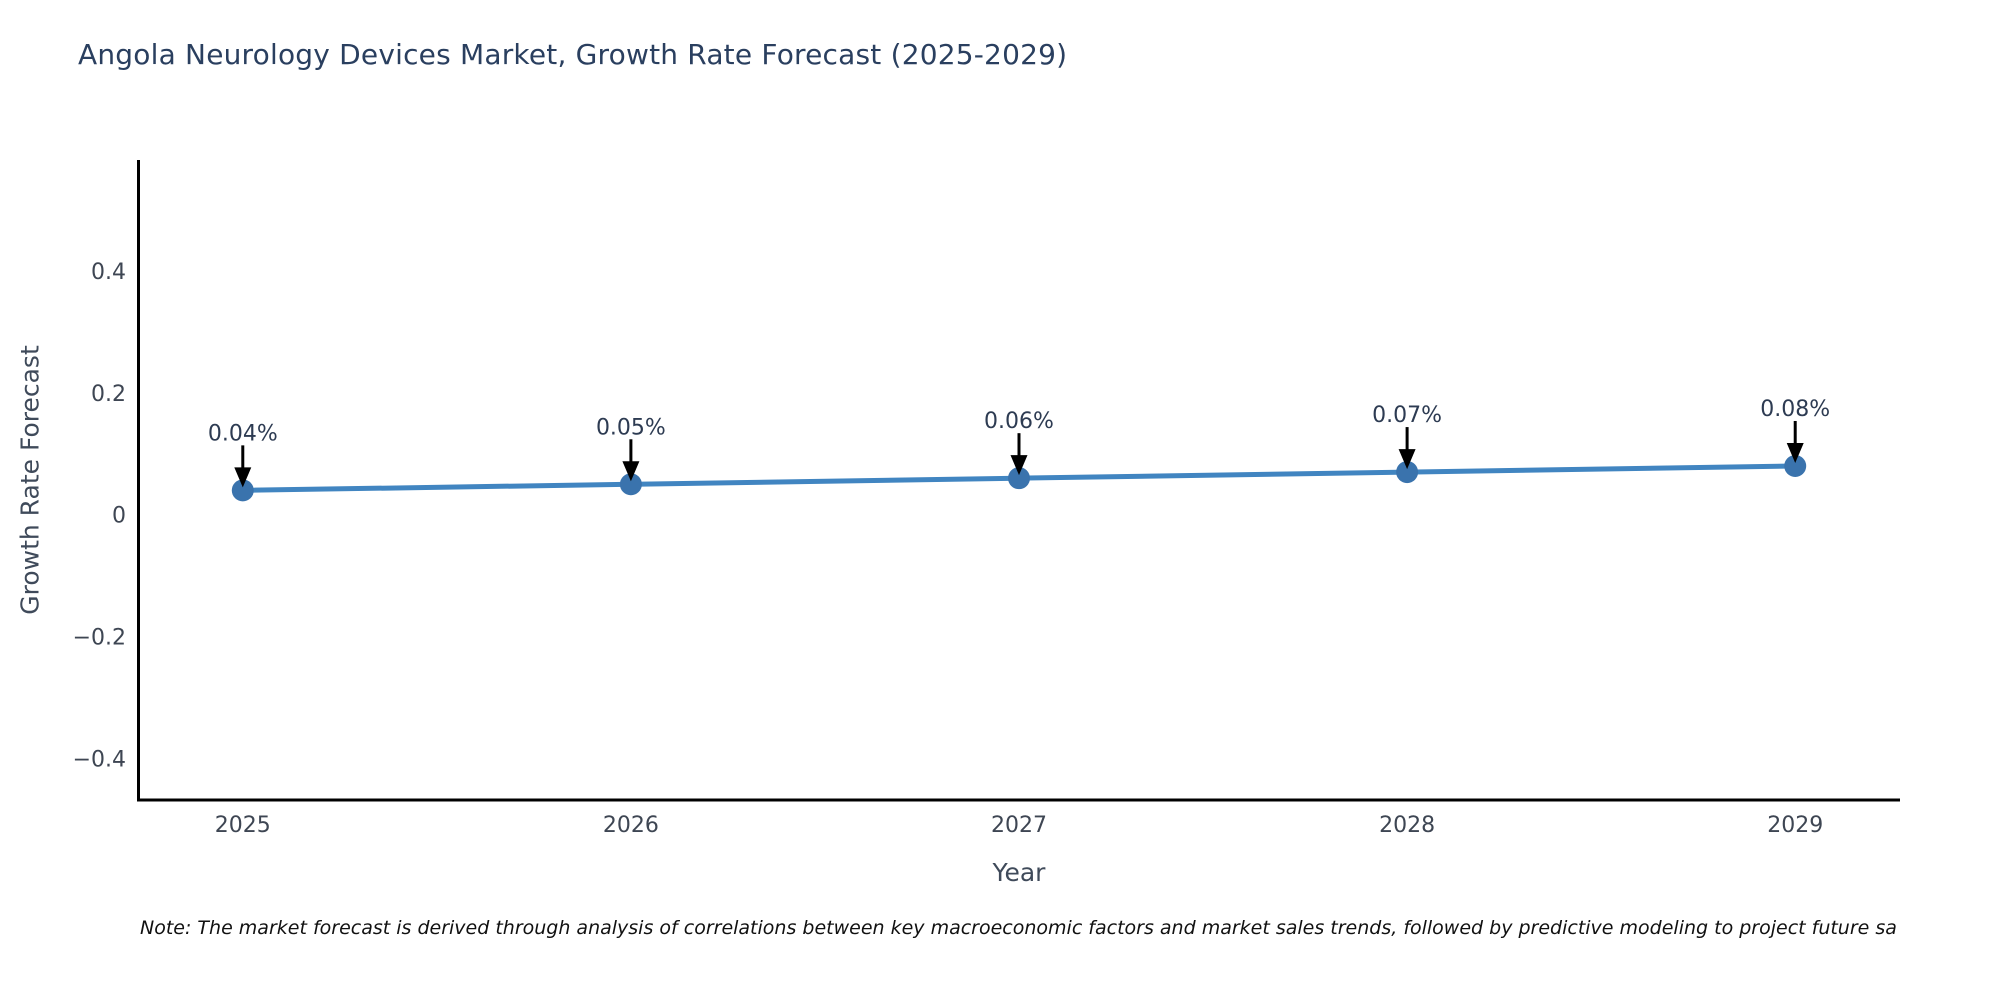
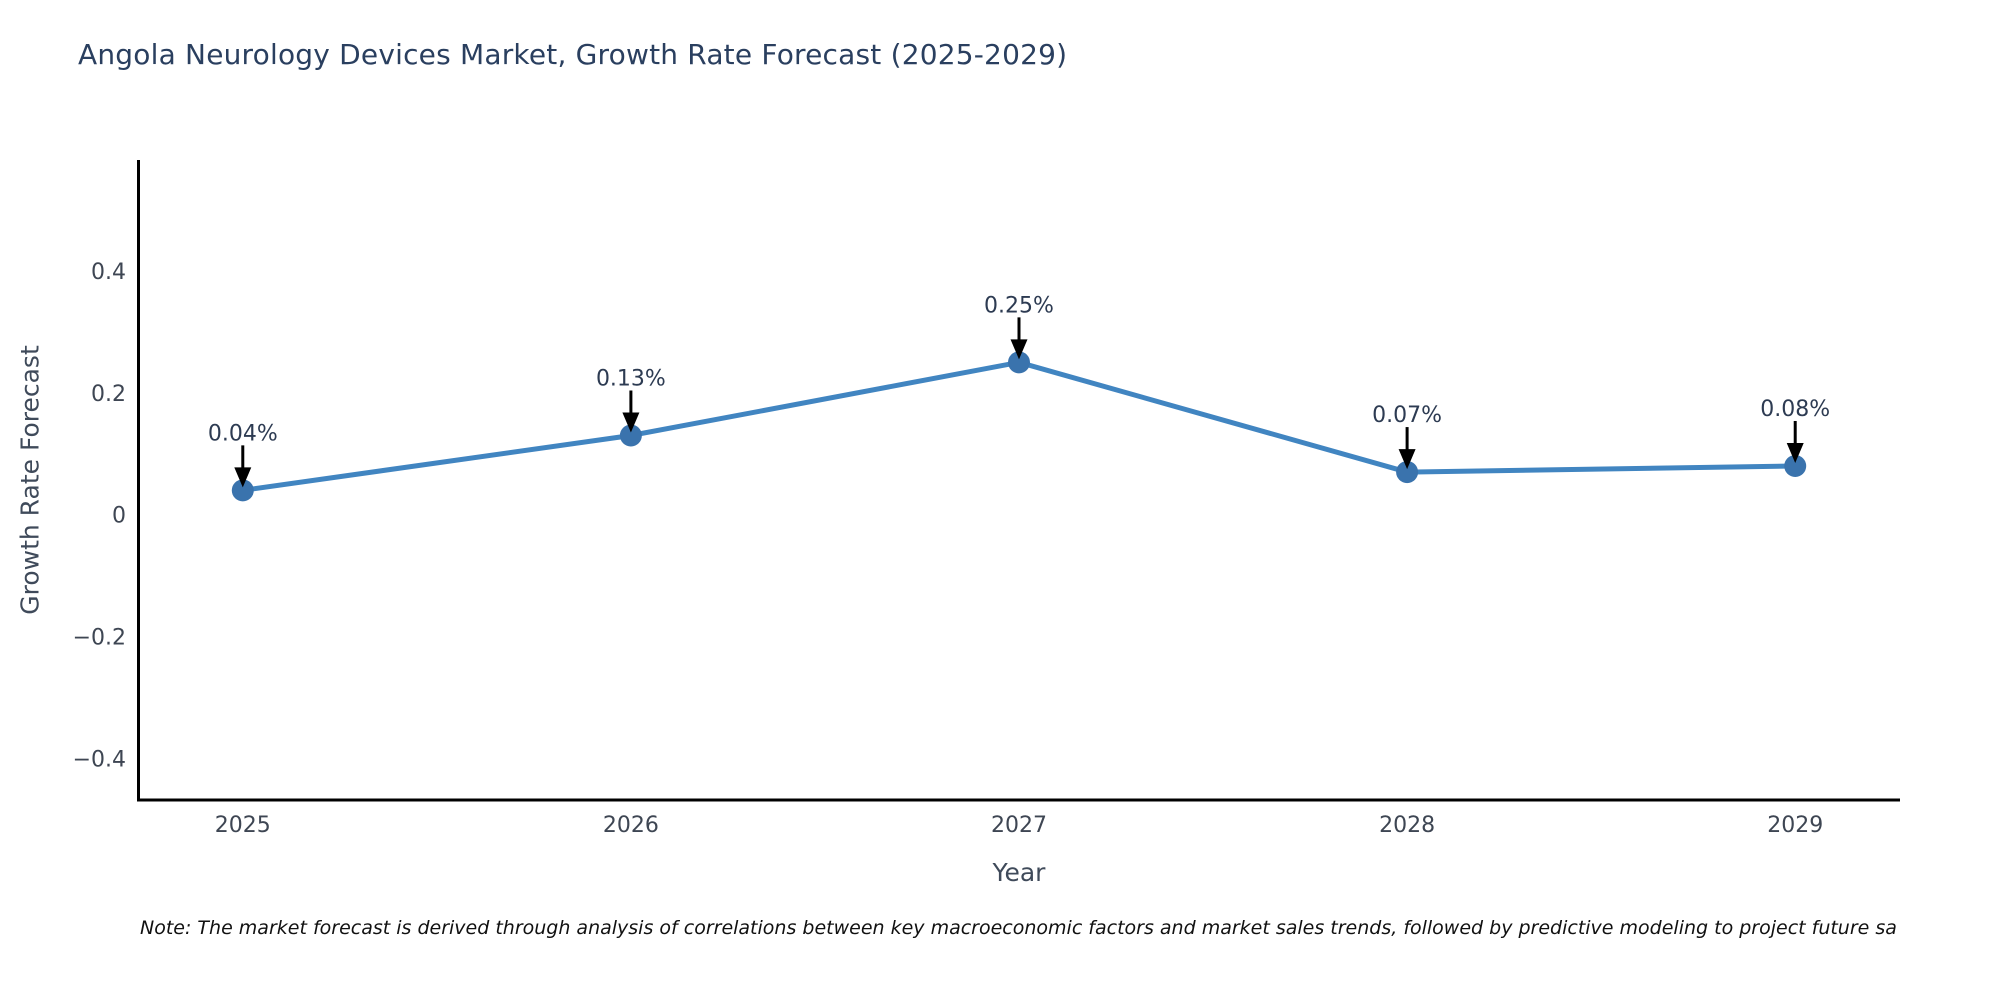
2026: 0.05% -> 0.13%
2027: 0.06% -> 0.25%
